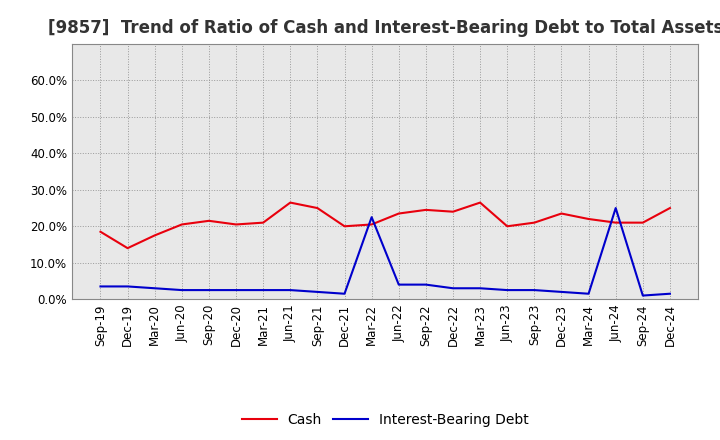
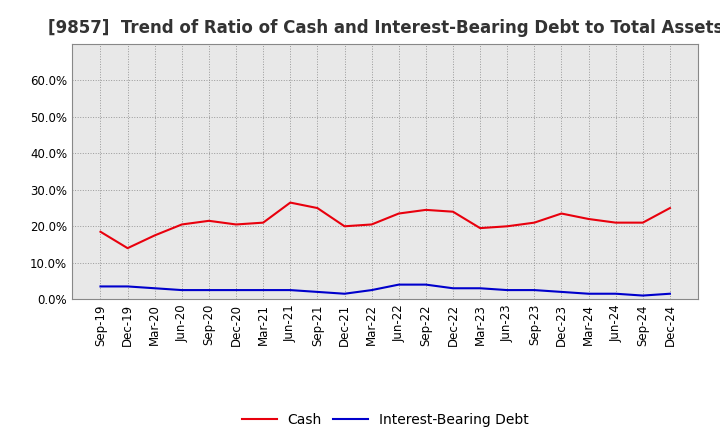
Interest-Bearing Debt/Mar-22: 22.5% -> 2.5%
Cash/Mar-23: 26.5% -> 19.5%
Interest-Bearing Debt/Jun-24: 25.0% -> 1.5%
